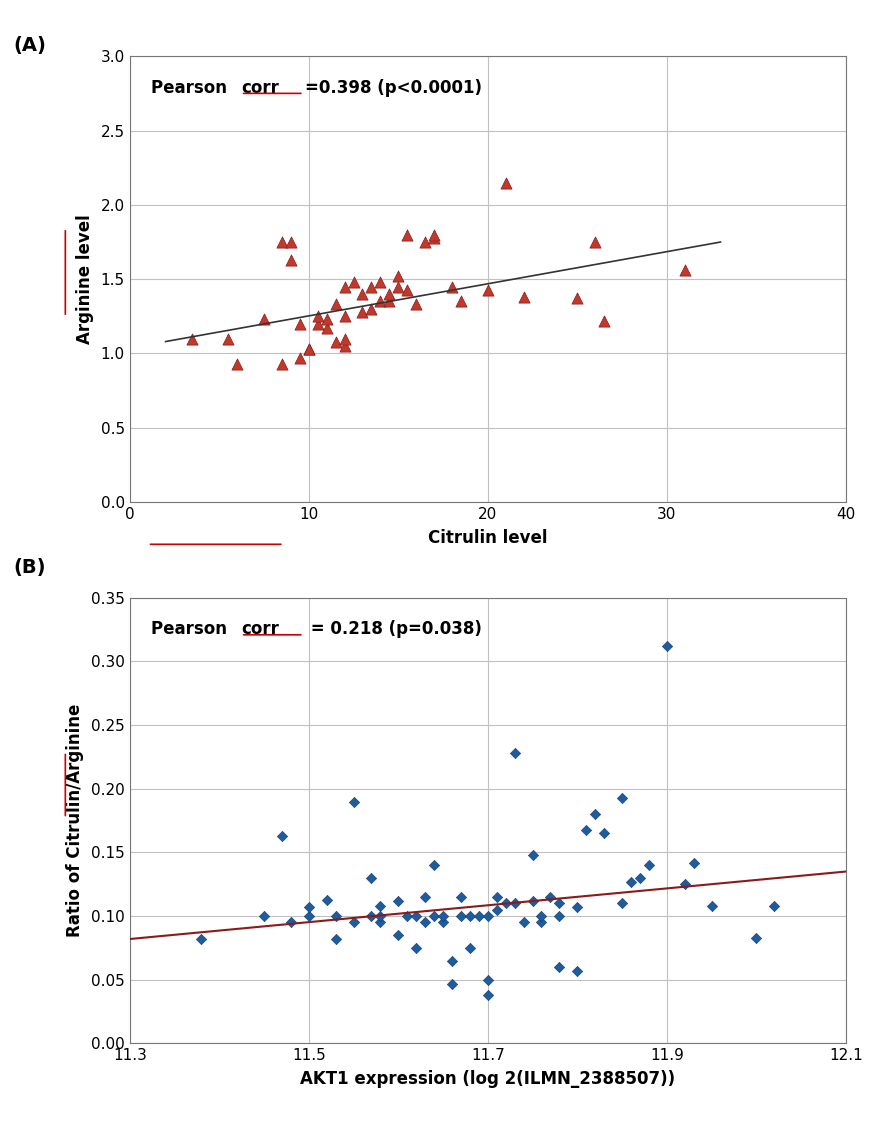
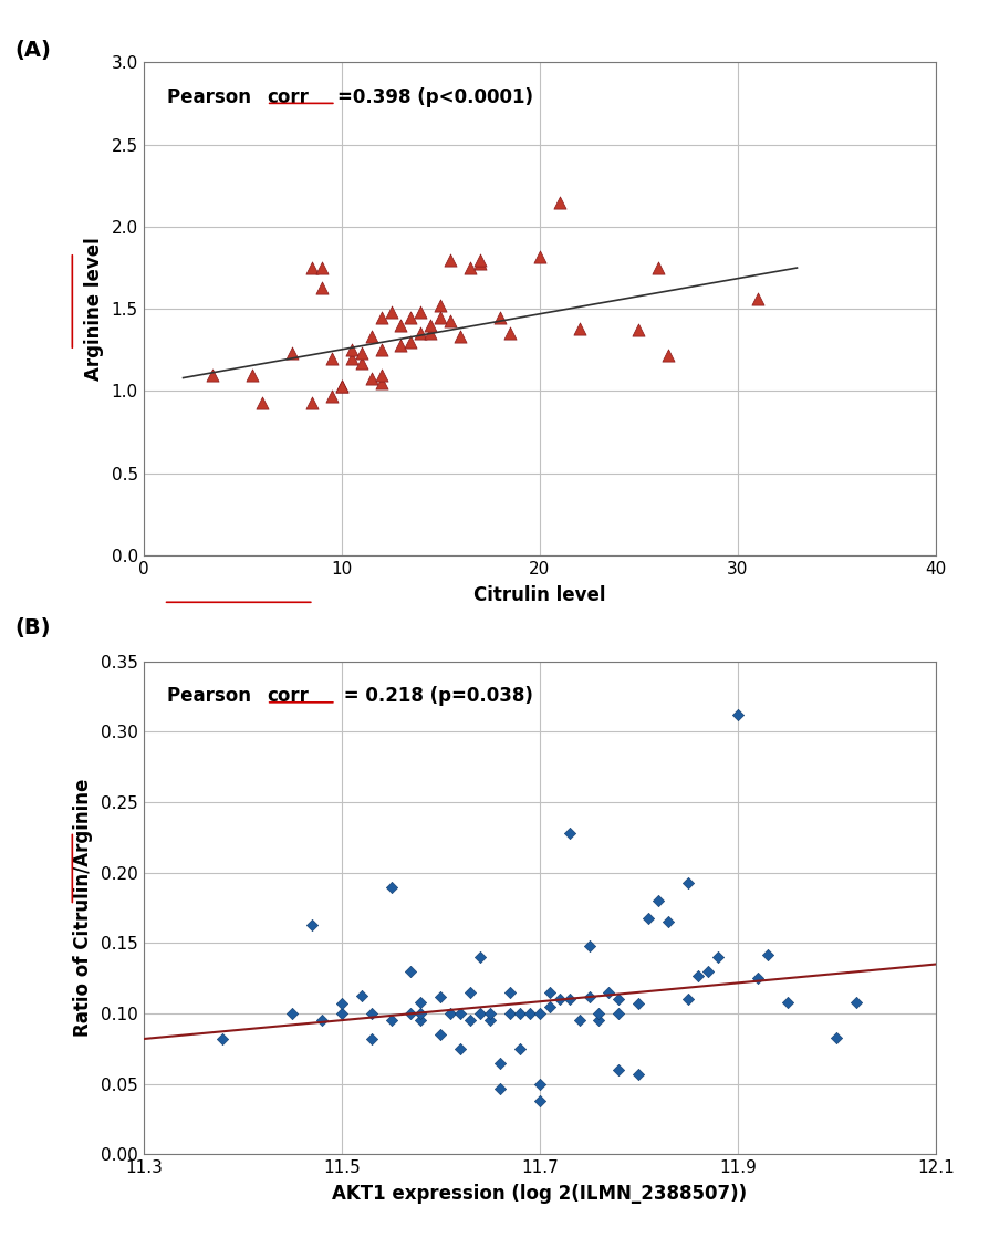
20: 1.43 -> 1.82
